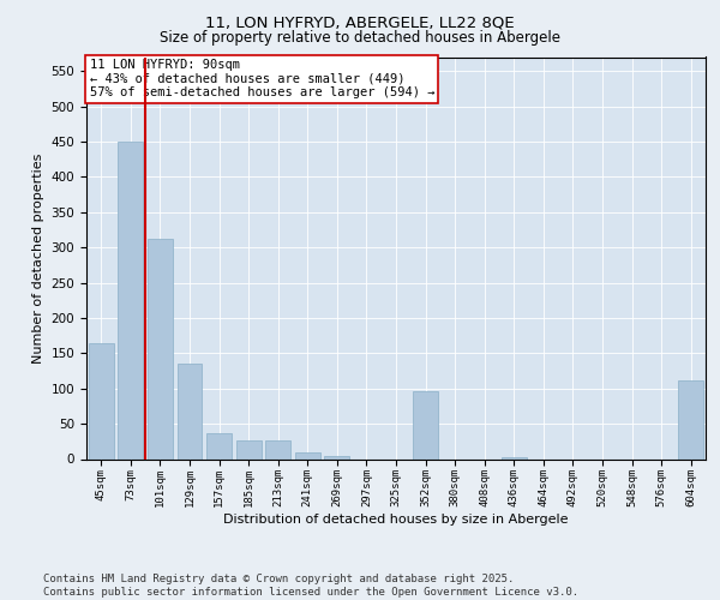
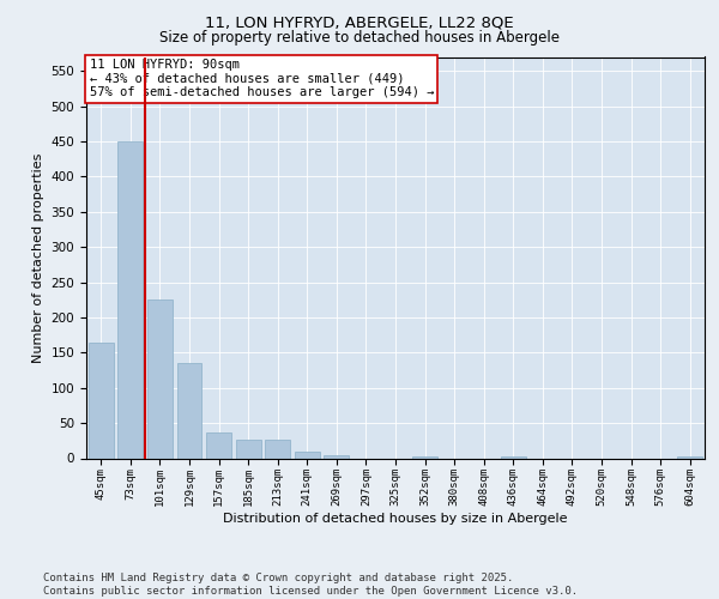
101sqm: 312 -> 225
352sqm: 96 -> 3
604sqm: 112 -> 3
